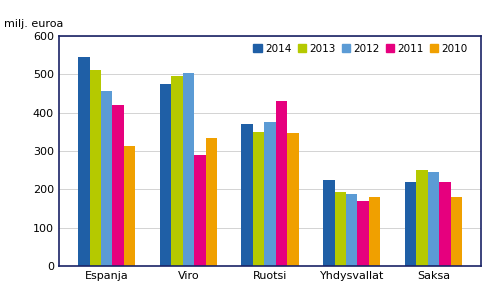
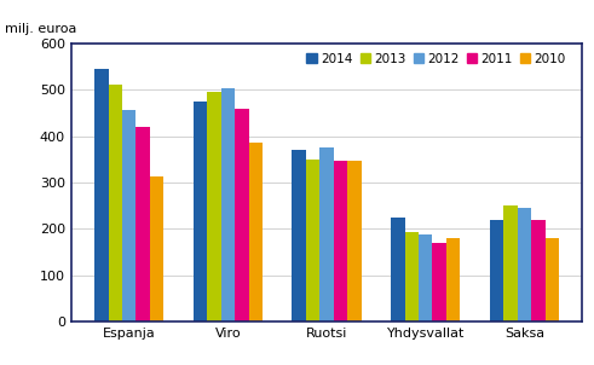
2011/Viro: 290 -> 460
2010/Viro: 335 -> 386
2011/Ruotsi: 430 -> 347
